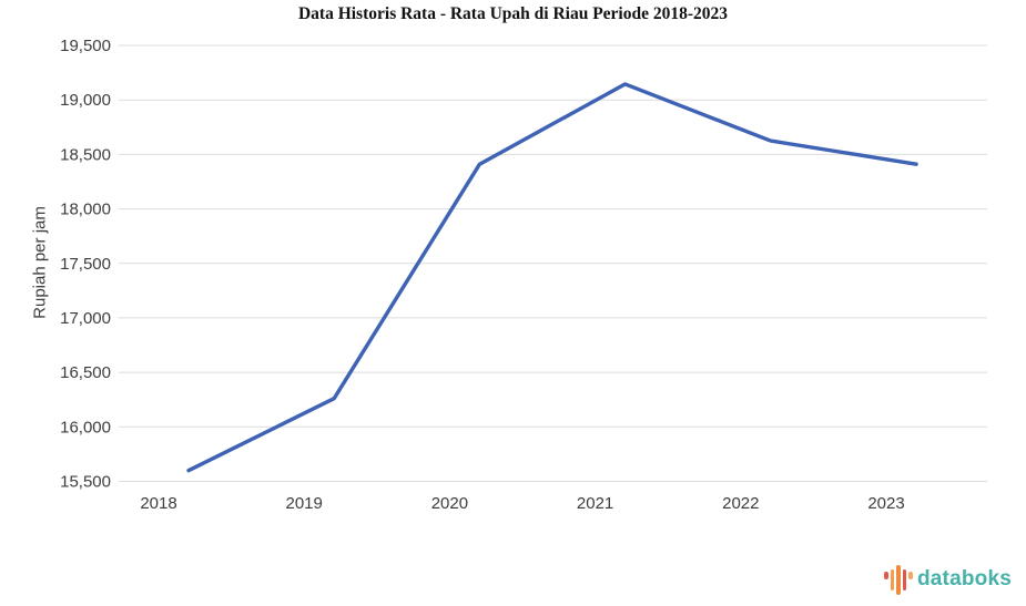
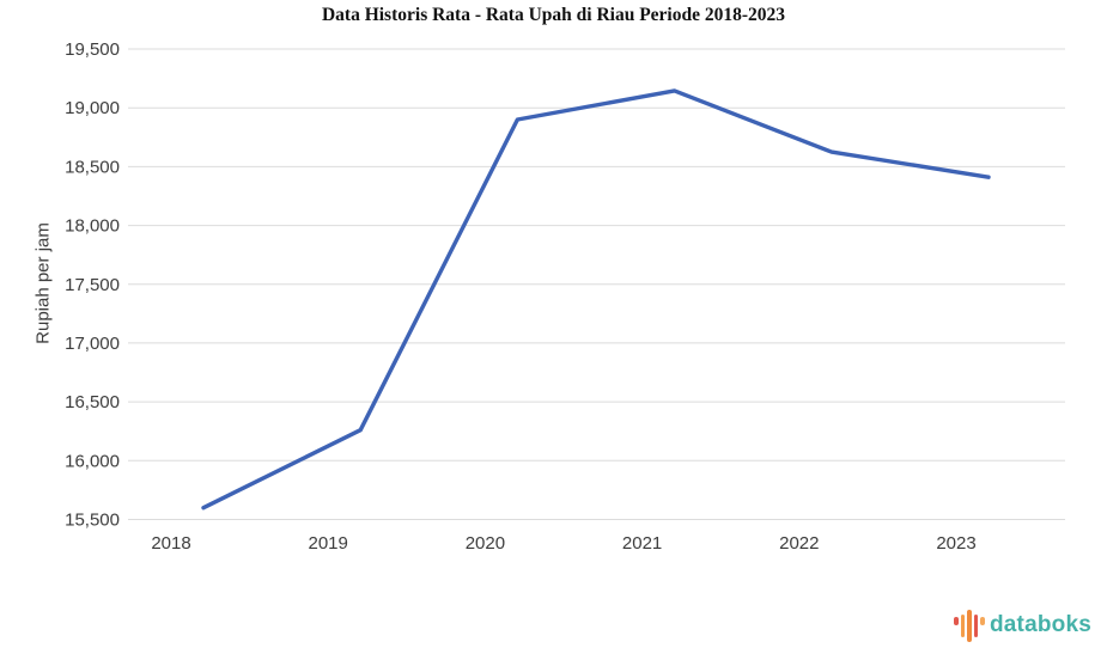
2020: 18400 -> 18900
